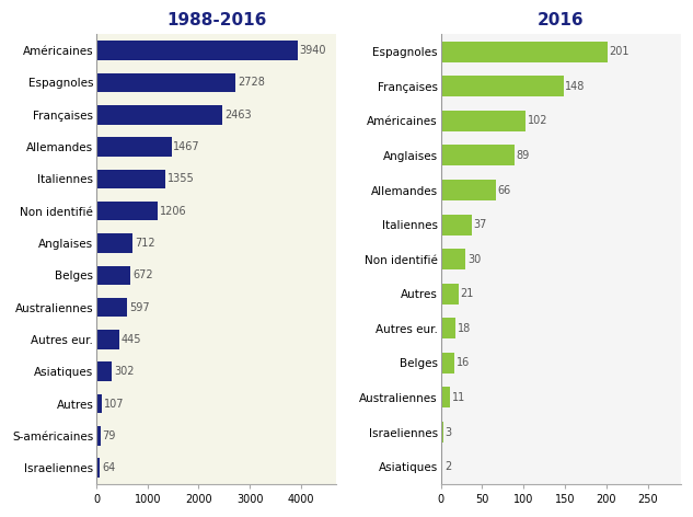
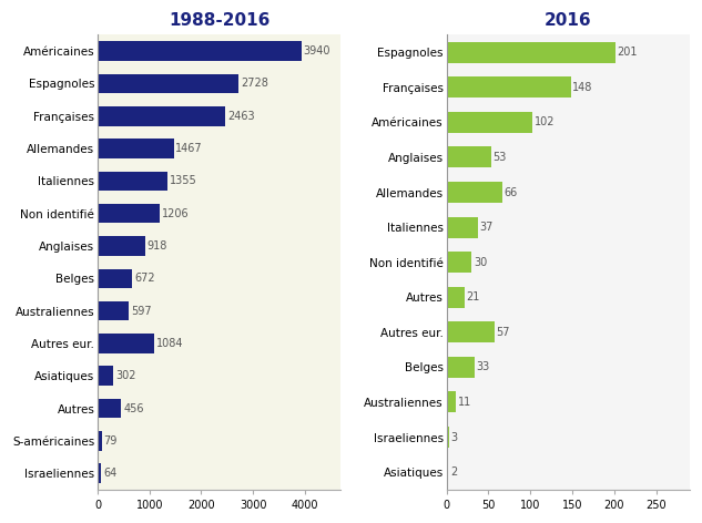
1988-2016/Anglaises: 712 -> 918
1988-2016/Autres eur.: 445 -> 1084
1988-2016/Autres: 107 -> 456
2016/Anglaises: 89 -> 53
2016/Autres eur.: 18 -> 57
2016/Belges: 16 -> 33
